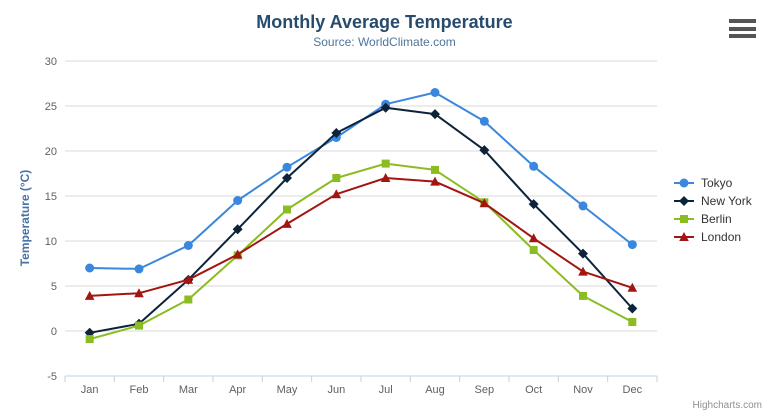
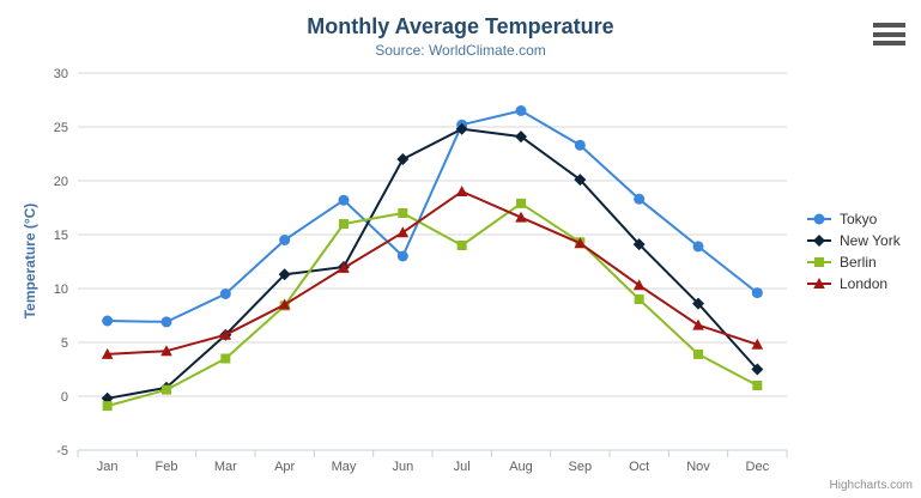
New York/May: 17 -> 12
Berlin/May: 14 -> 16
Tokyo/Jun: 22 -> 13
Berlin/Jul: 19 -> 14
London/Jul: 17 -> 19
